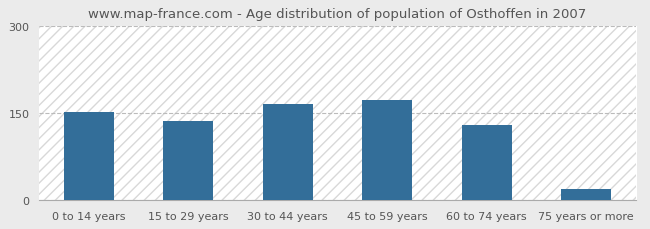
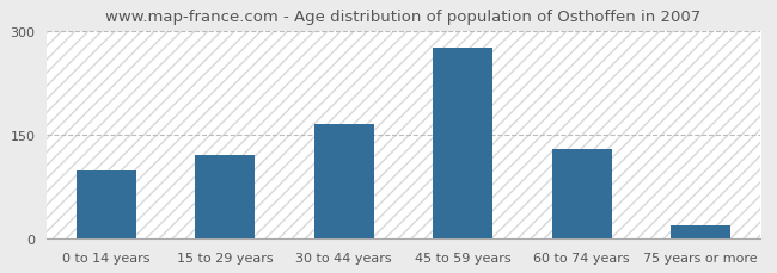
0 to 14 years: 152 -> 98
15 to 29 years: 137 -> 120
45 to 59 years: 172 -> 276
